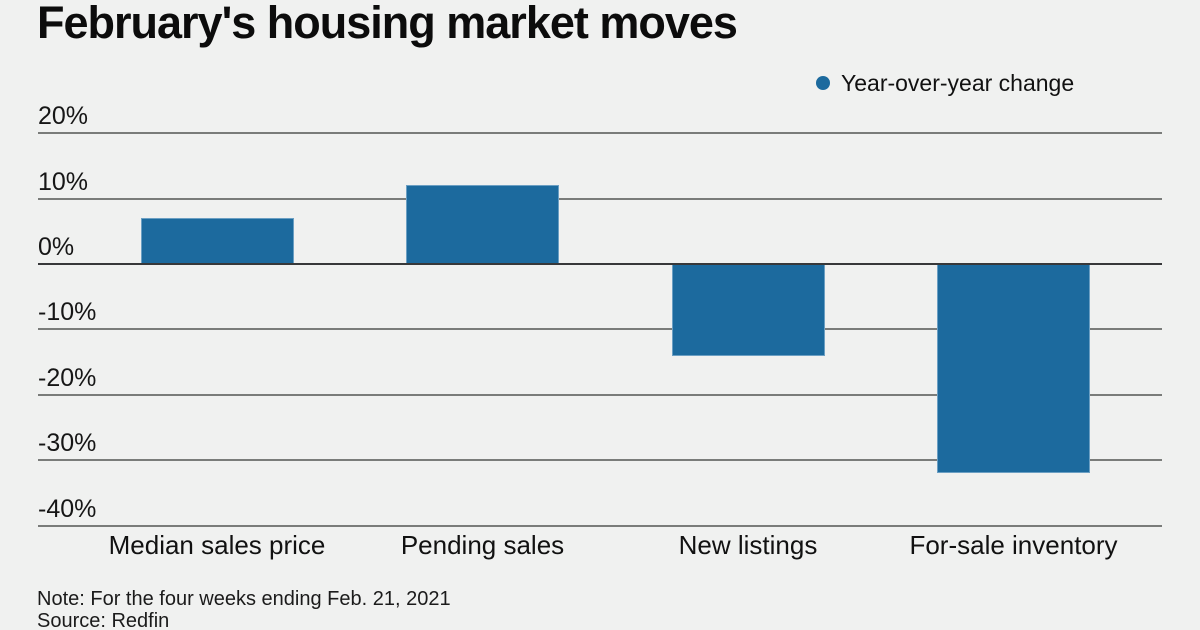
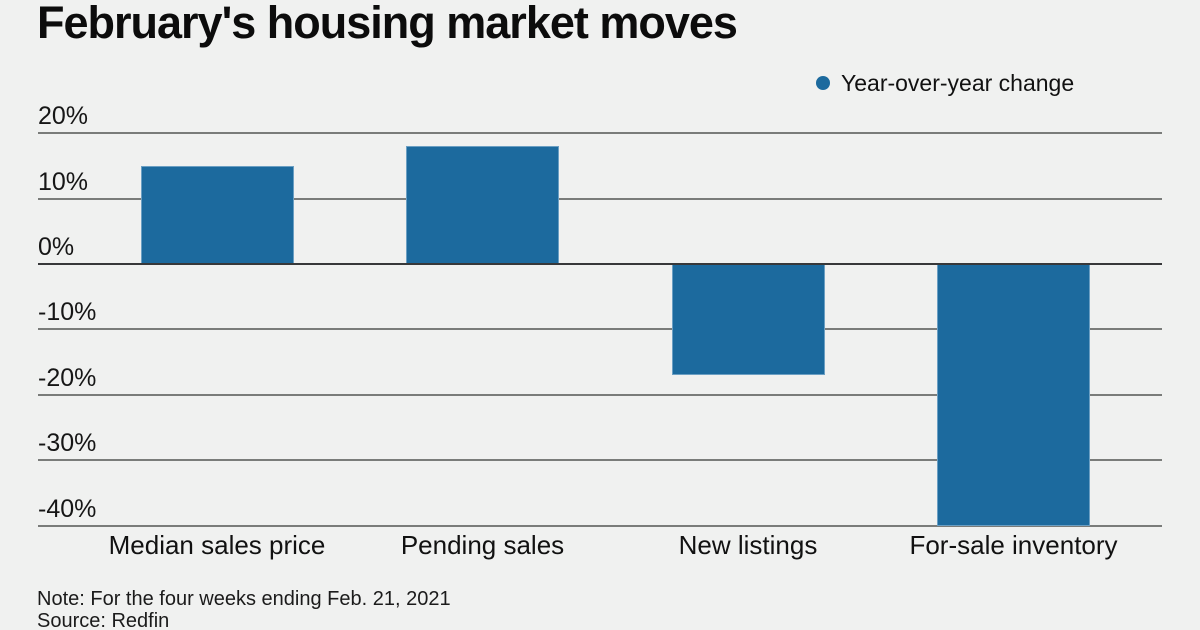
Median sales price: 7% -> 15%
Pending sales: 12% -> 18%
New listings: -14% -> -17%
For-sale inventory: -32% -> -40%
